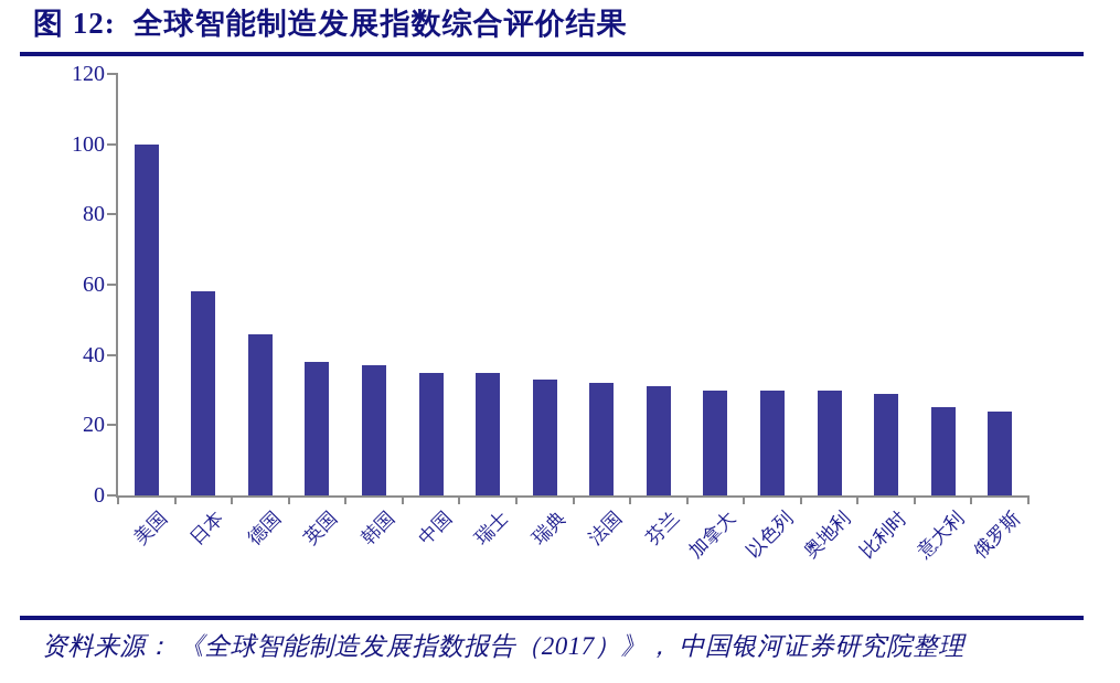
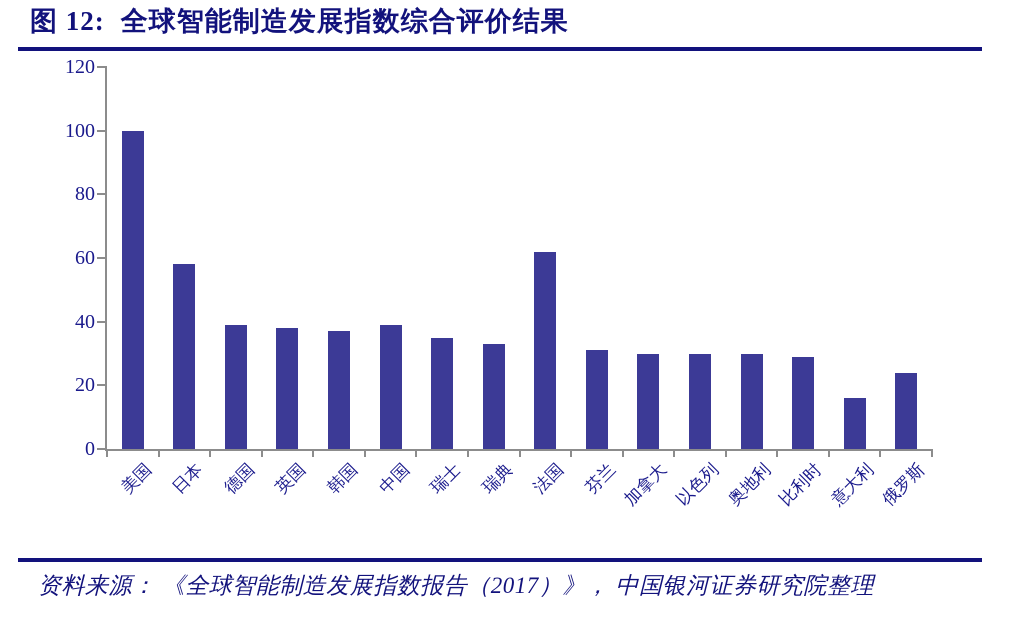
德国: 46 -> 39
中国: 35 -> 39
法国: 32 -> 62
意大利: 25 -> 16
